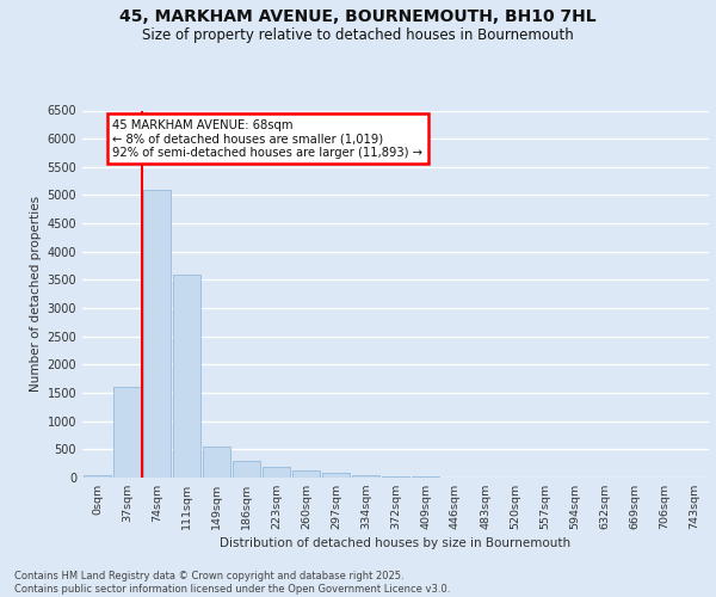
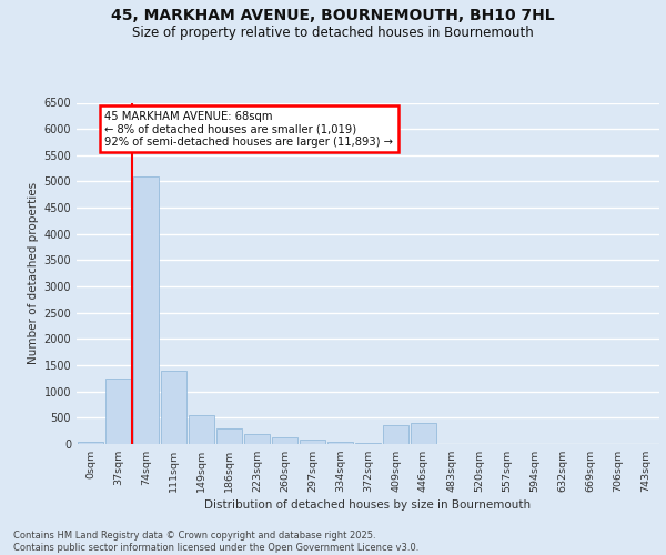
37sqm: 1600 -> 1250
111sqm: 3600 -> 1400
409sqm: 10 -> 350
446sqm: 10 -> 400
